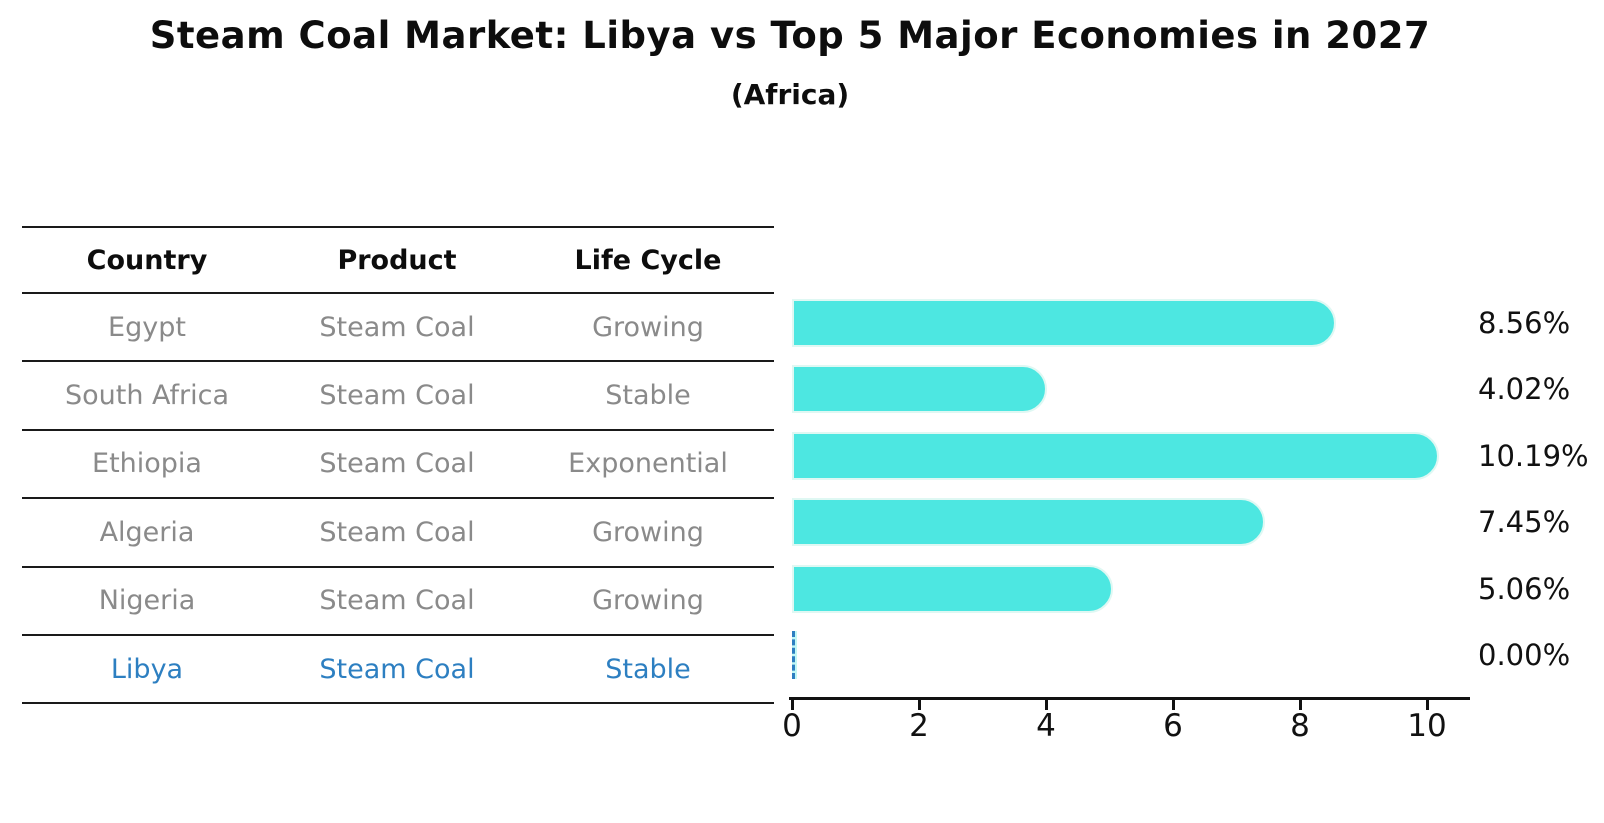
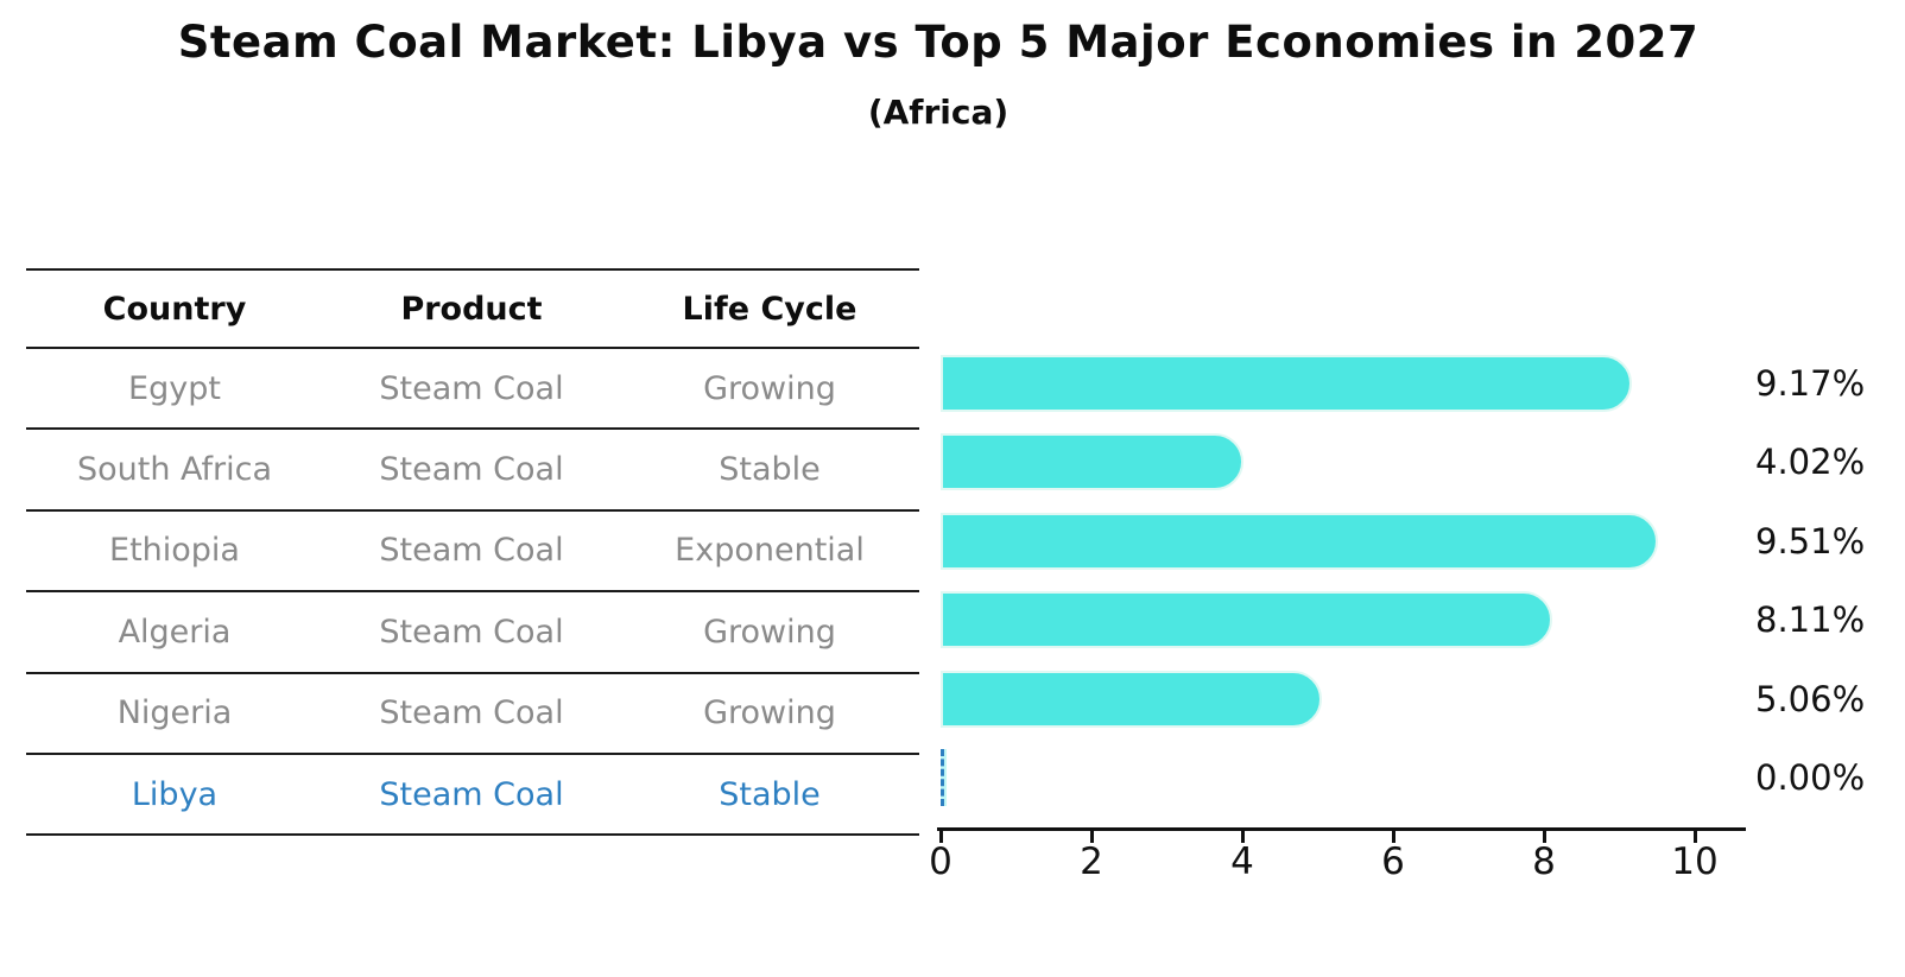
Egypt: 8.56% -> 9.17%
Ethiopia: 10.19% -> 9.51%
Algeria: 7.45% -> 8.11%
